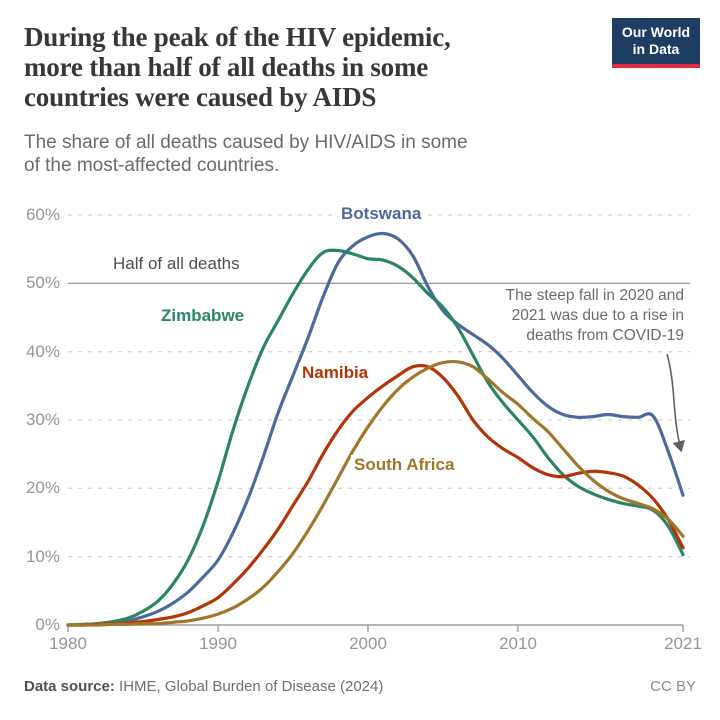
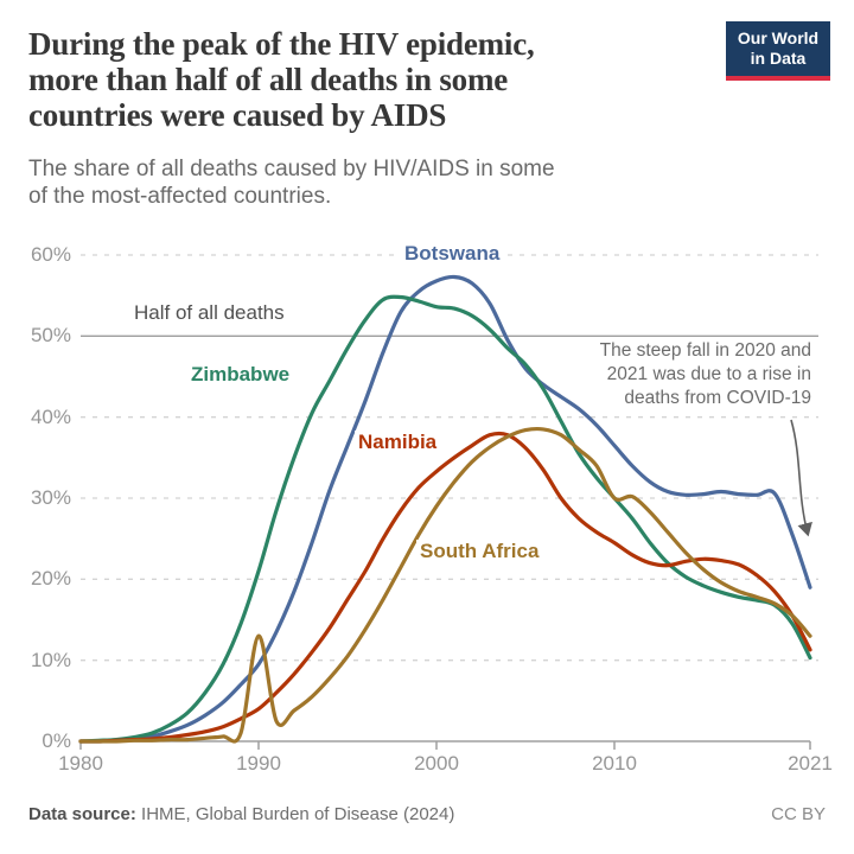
South Africa/1990: 2% -> 13%
South Africa/2010: 32% -> 30%
